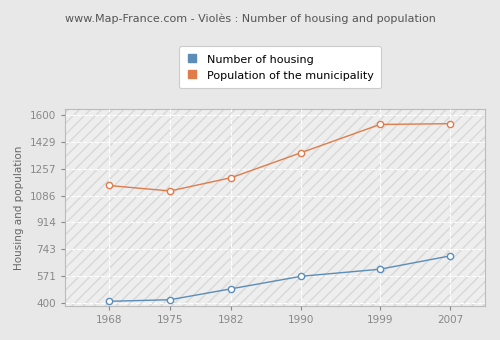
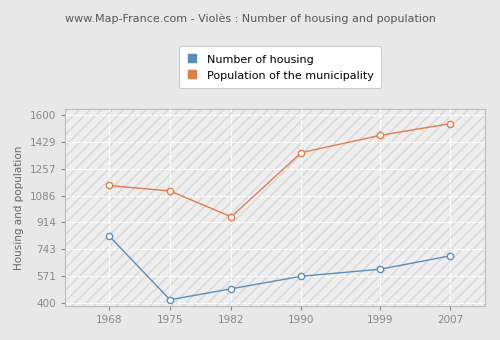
Number of housing/1968: 410 -> 830
Population of the municipality/1982: 1200 -> 950
Population of the municipality/1999: 1540 -> 1470
